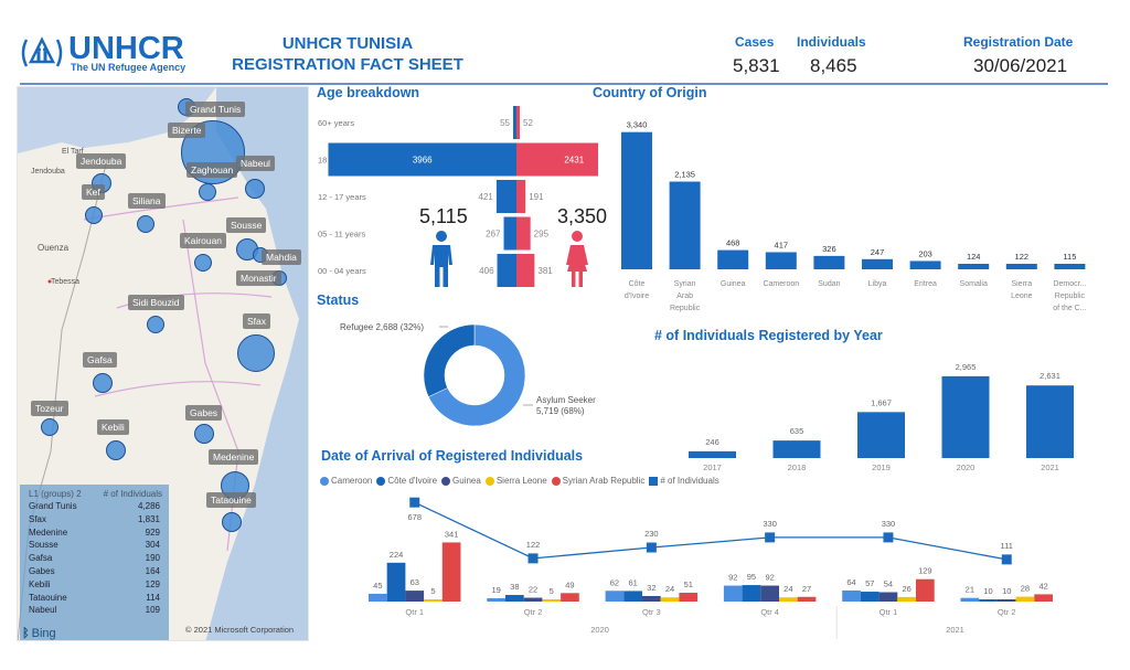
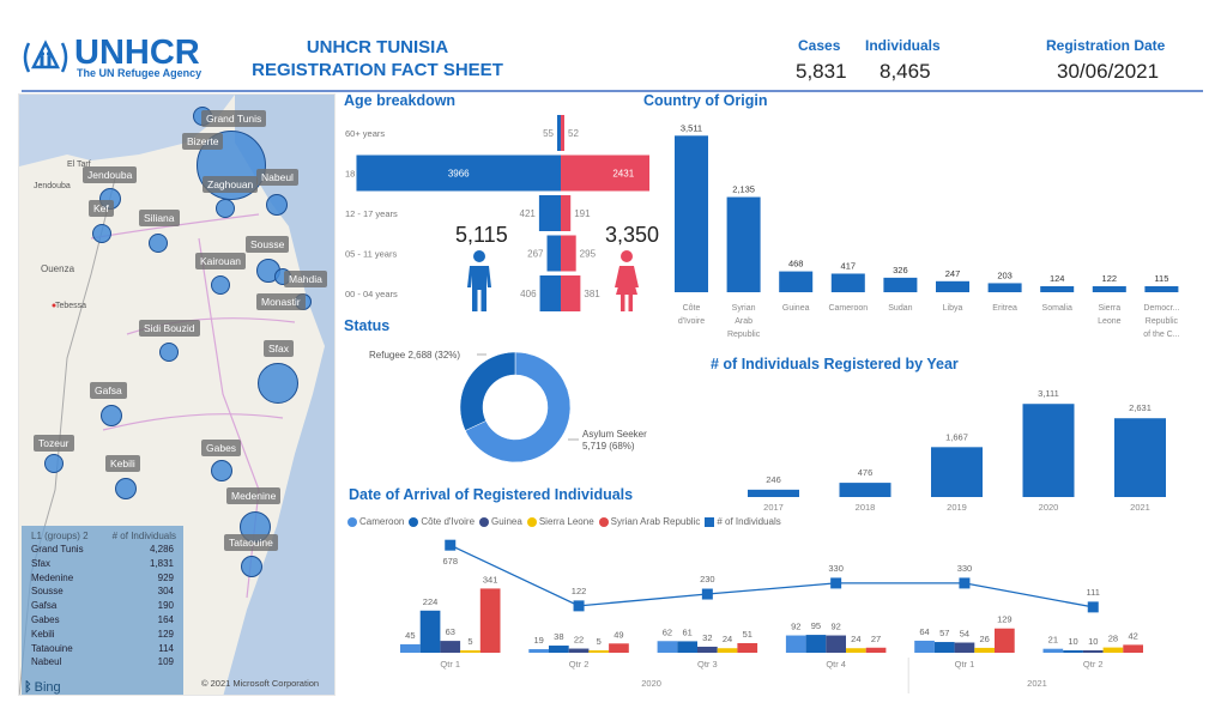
Country of Origin/Côte d'Ivoire: 3,340 -> 3,511
# of Individuals Registered by Year/2018: 635 -> 476
# of Individuals Registered by Year/2020: 2,965 -> 3,111
